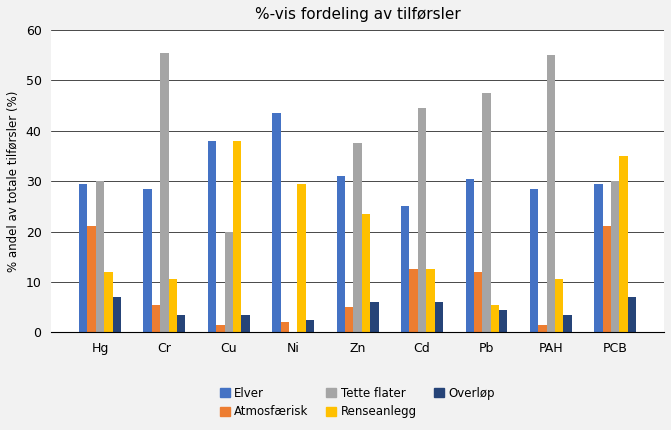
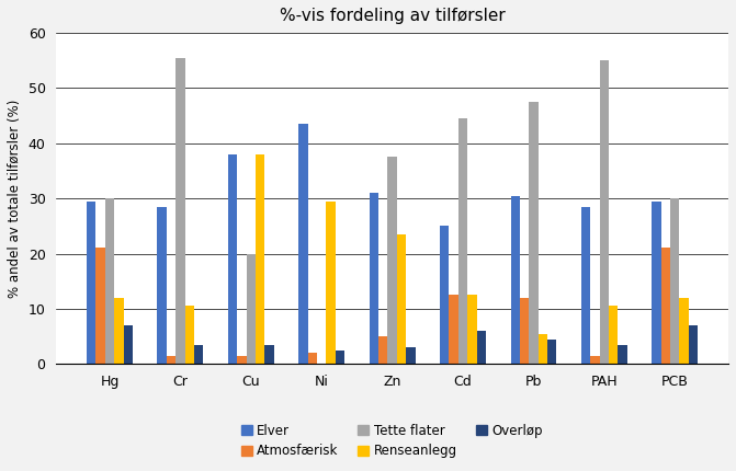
Atmosfærisk/Cr: 5.4 -> 1.5
Overløp/Zn: 6.0 -> 3.0
Renseanlegg/PCB: 35.0 -> 12.0
